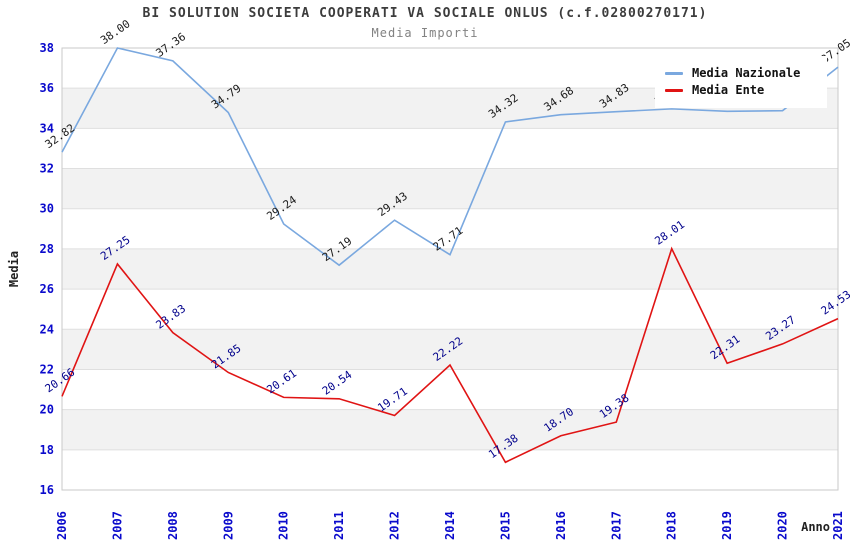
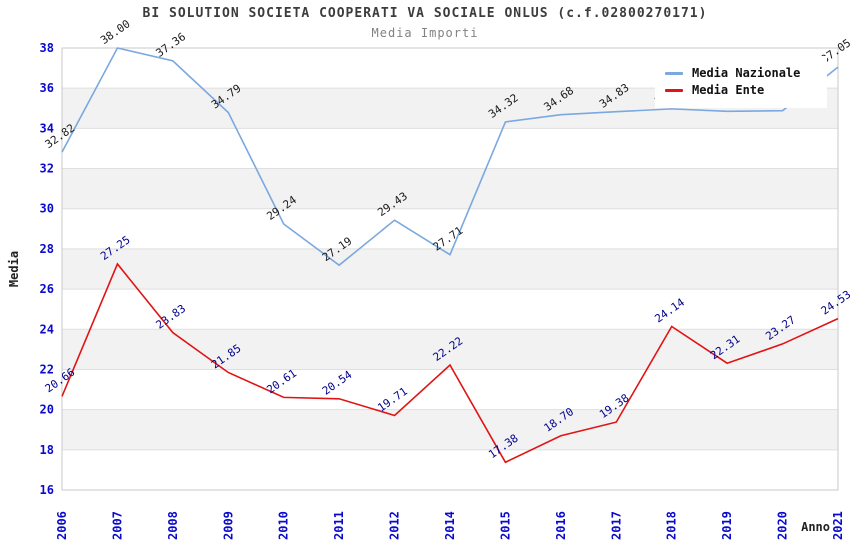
Media Ente/2018: 28.01 -> 24.14
